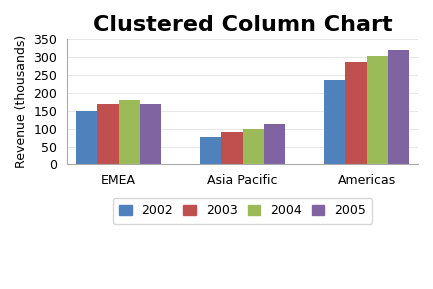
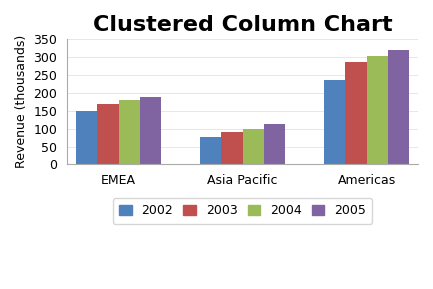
2005/EMEA: 170 -> 188
